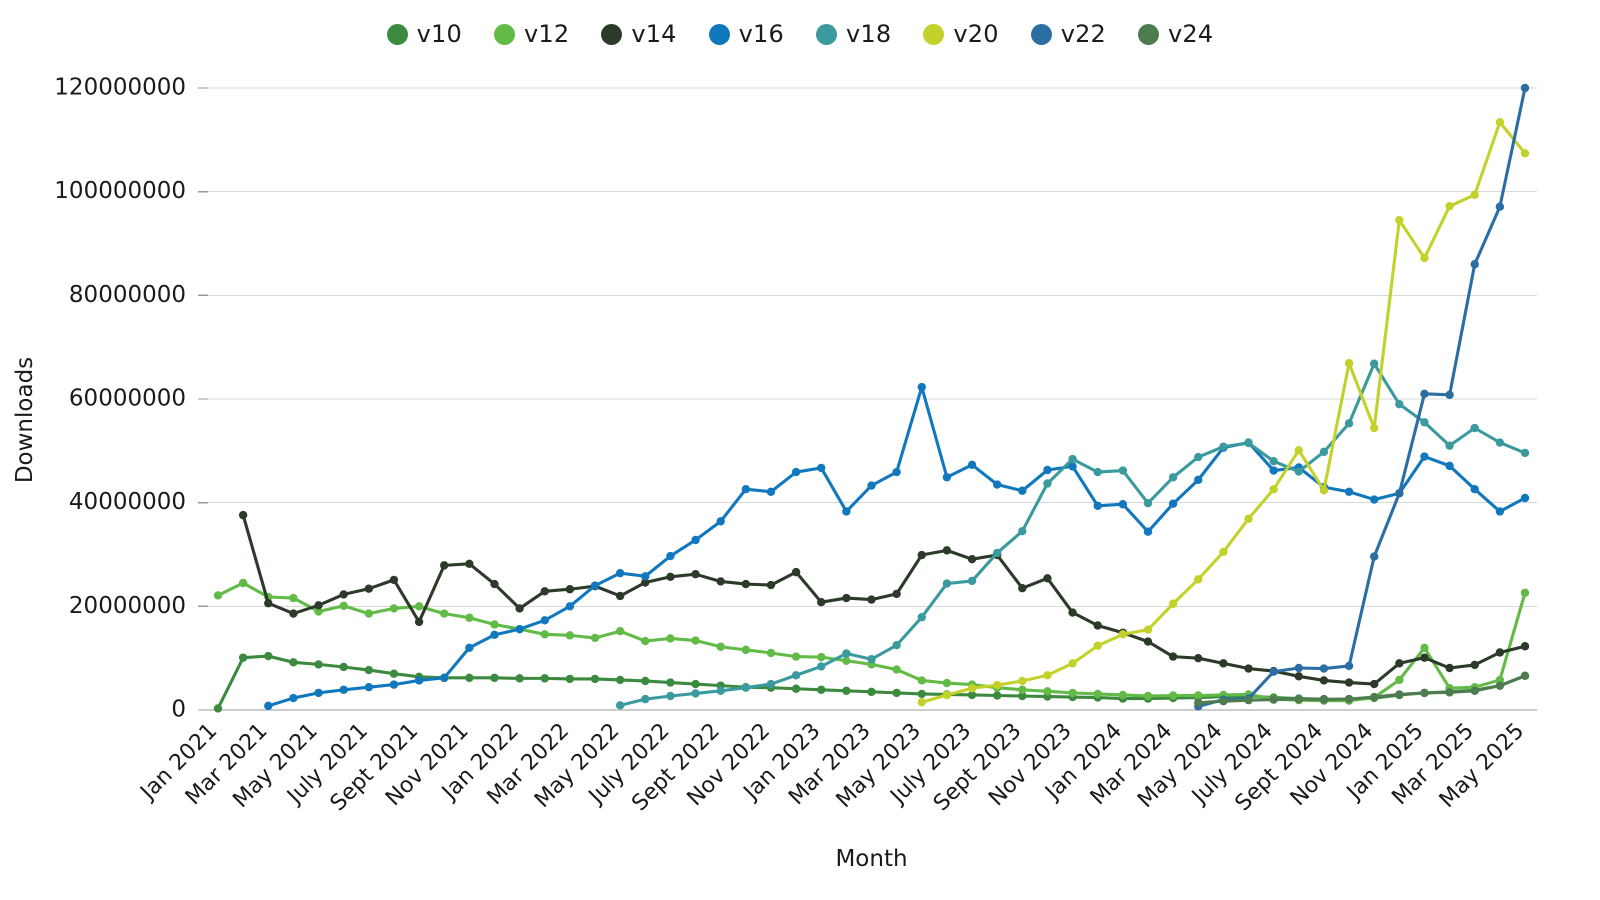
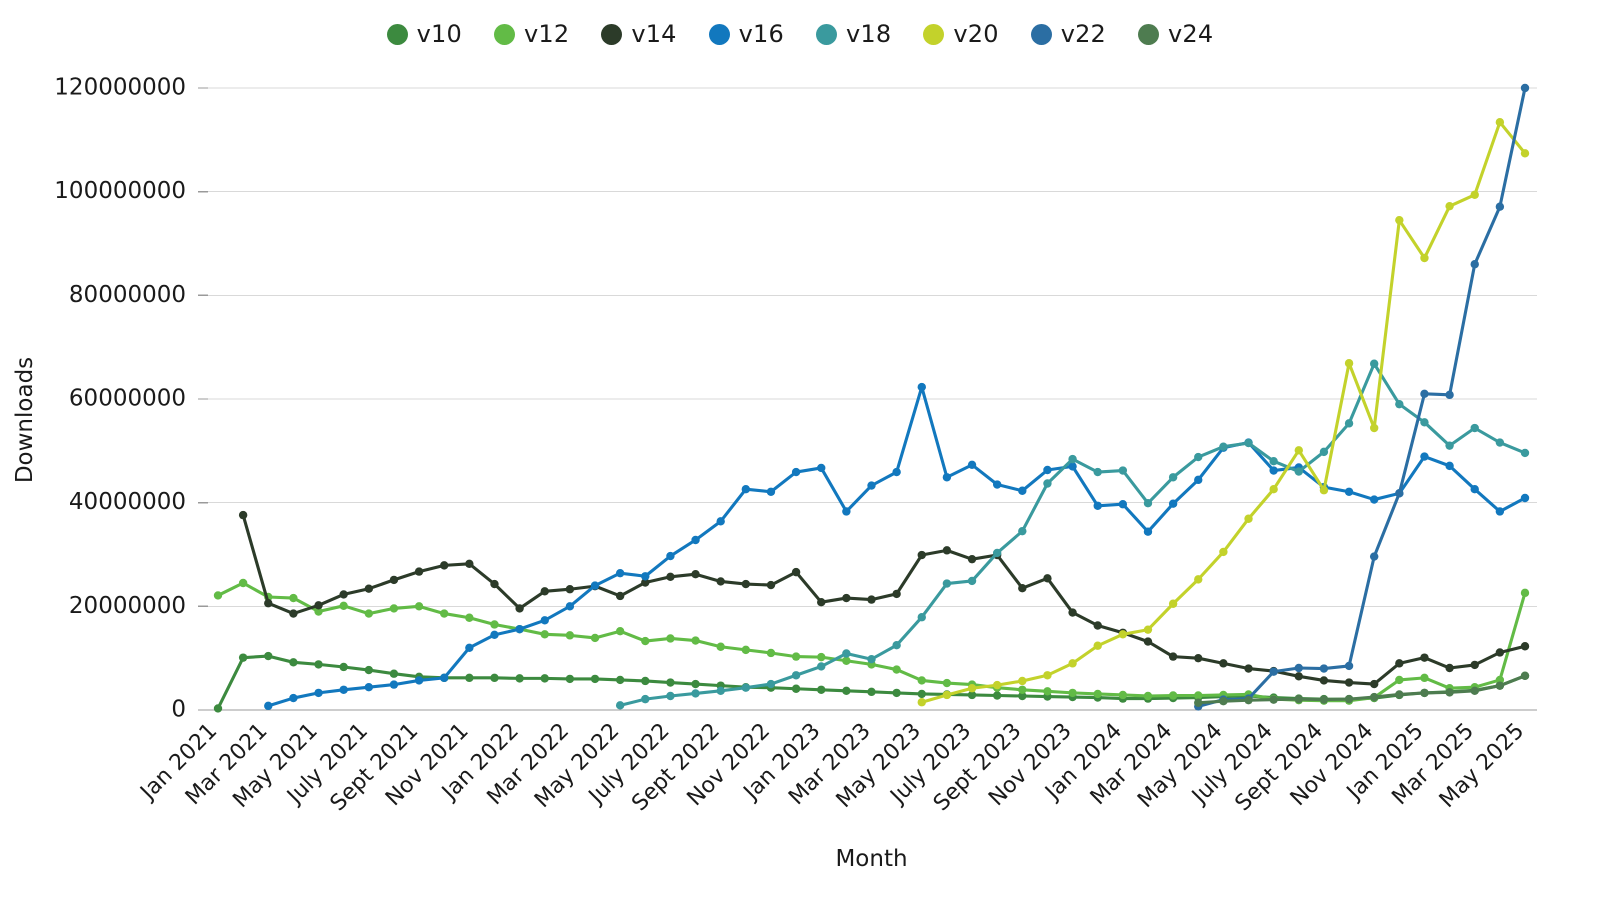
v14/Sept 2021: 17000000 -> 27000000
v12/Jan 2025: 12000000 -> 6000000
